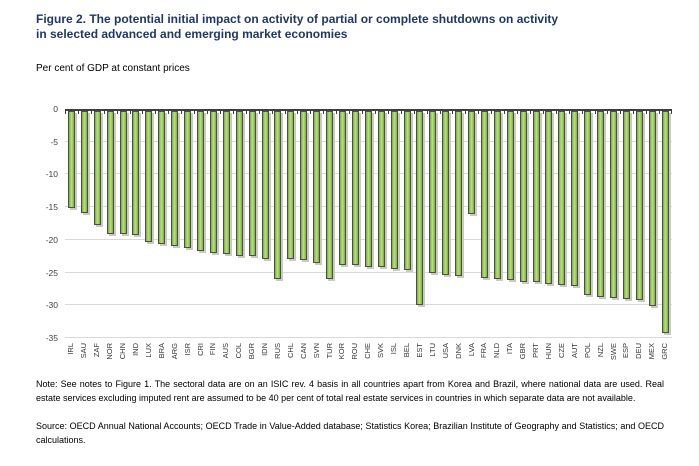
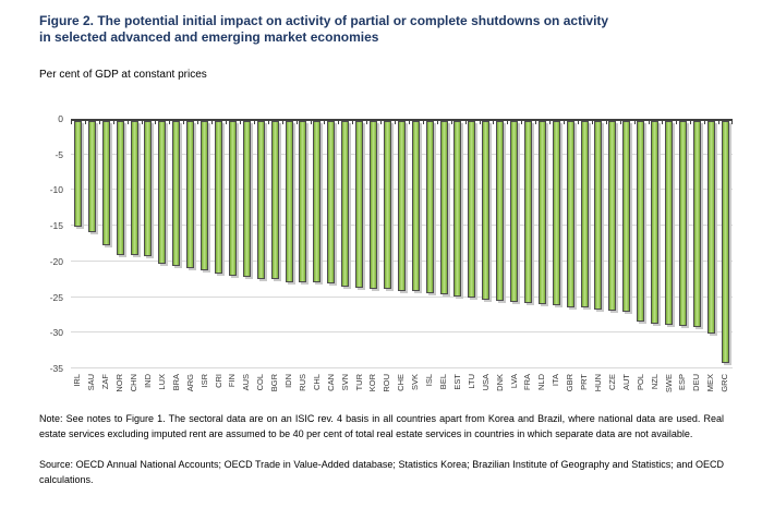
RUS: -26 -> -23
TUR: -26 -> -24
EST: -30 -> -25
LVA: -16 -> -26
